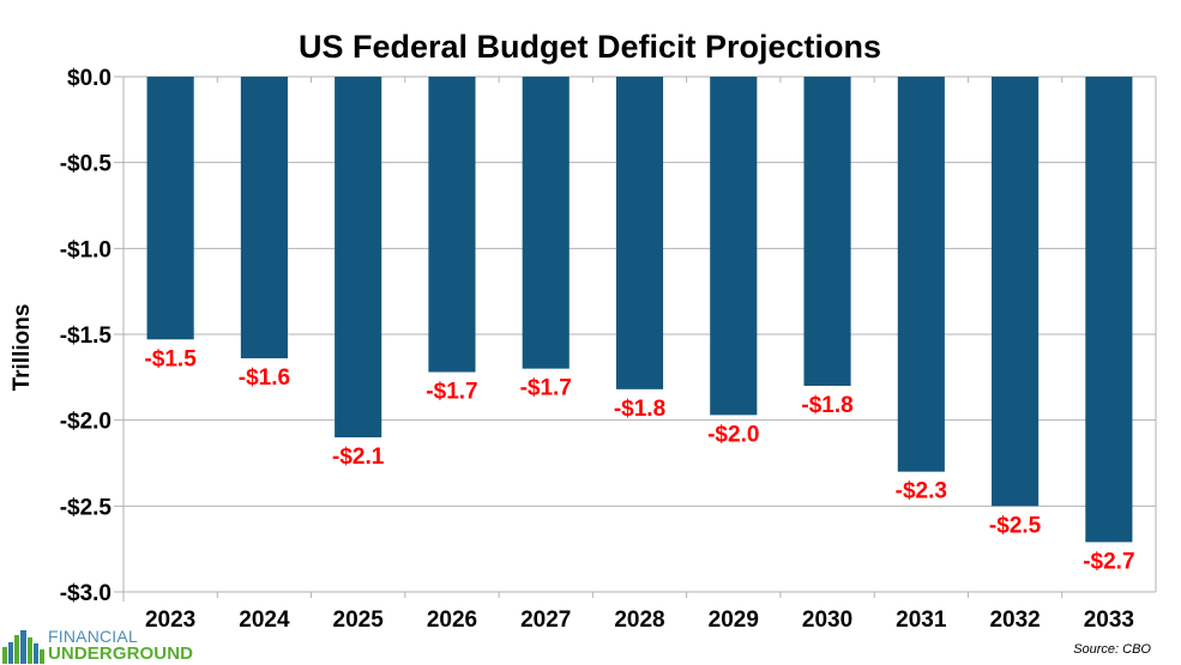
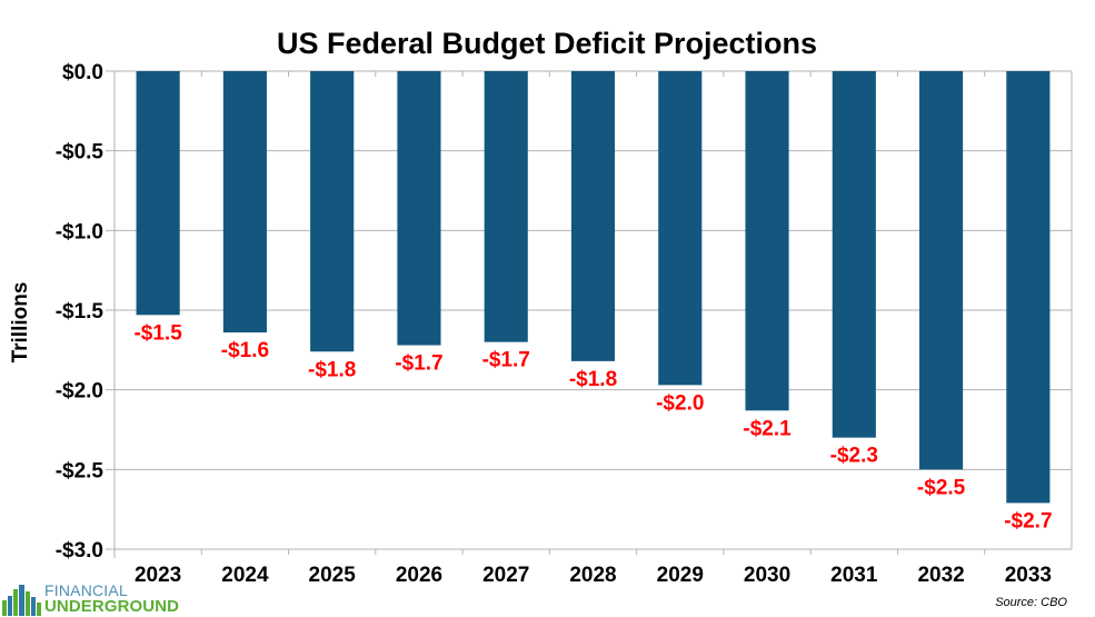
2025: -$2.1 -> -$1.8
2030: -$1.8 -> -$2.1
